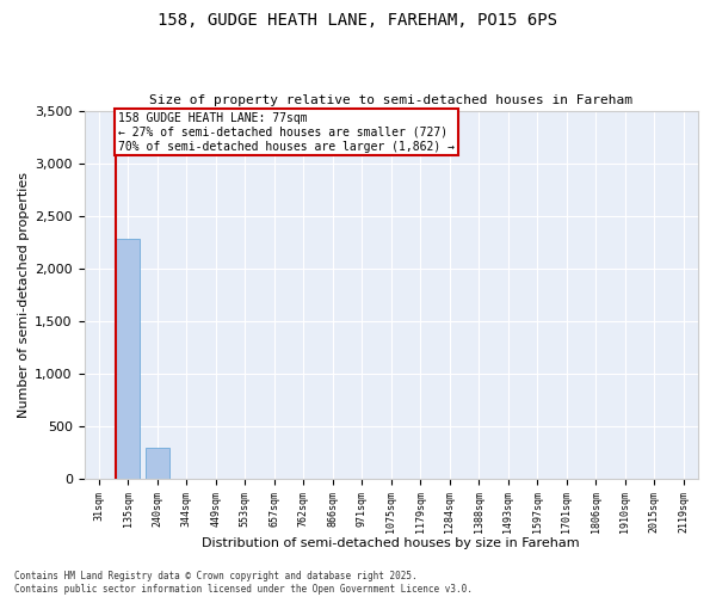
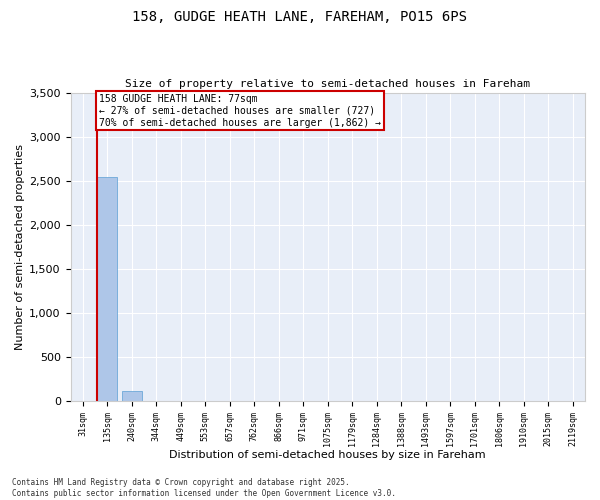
135sqm: 2,280 -> 2,540
240sqm: 300 -> 110
